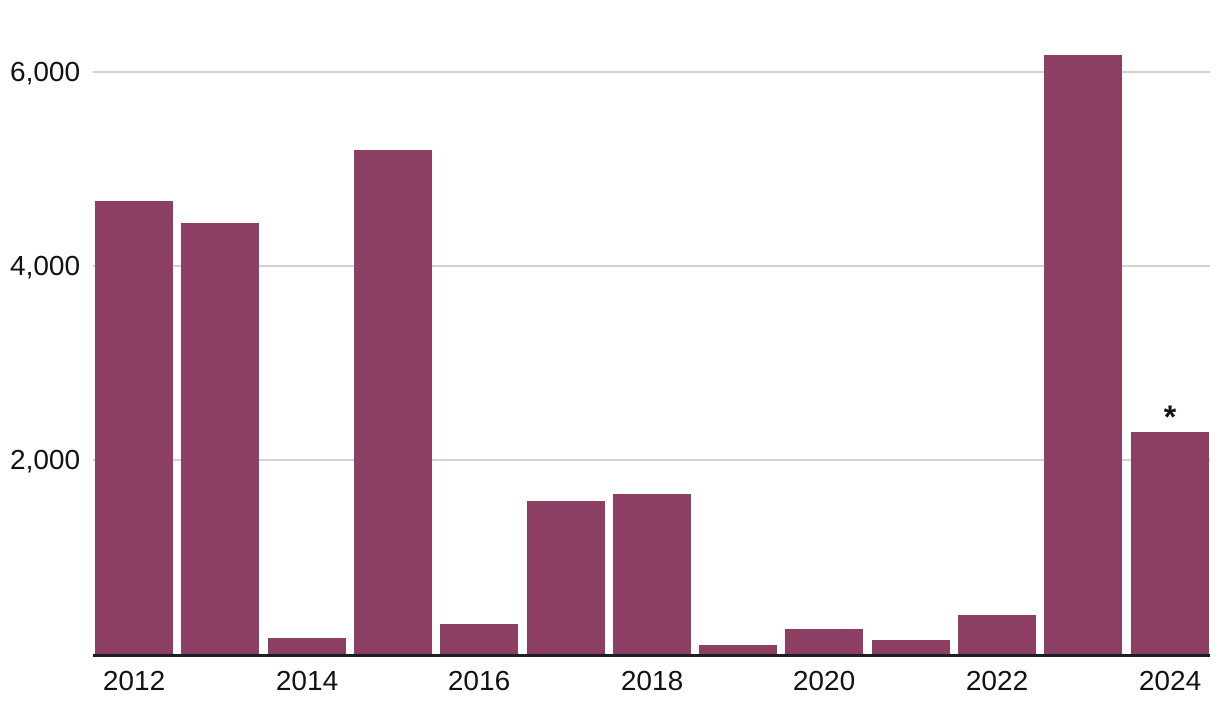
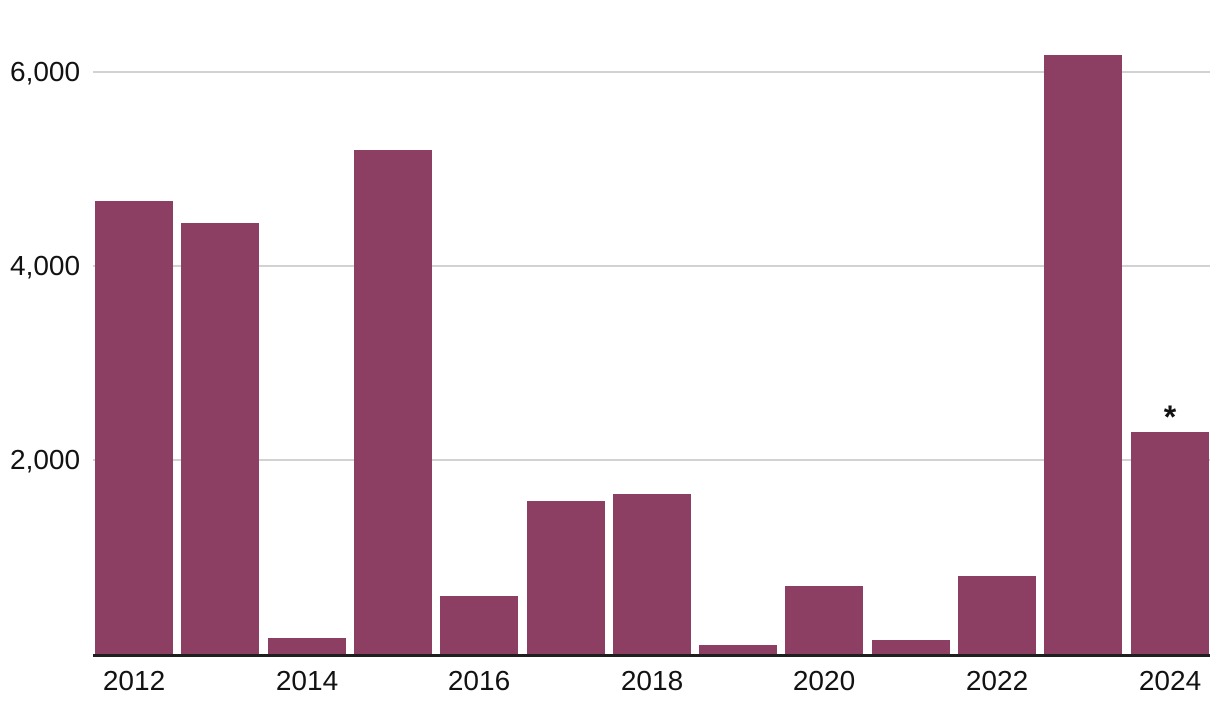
2016: 300 -> 600
2020: 300 -> 700
2022: 400 -> 800
